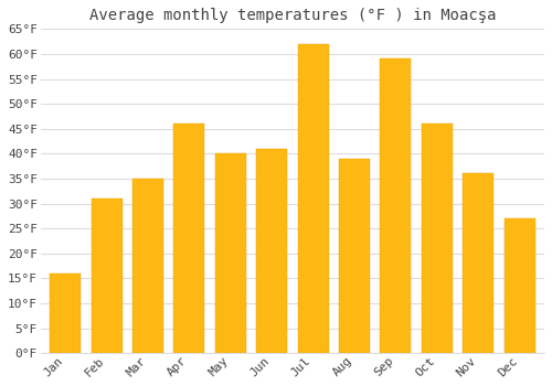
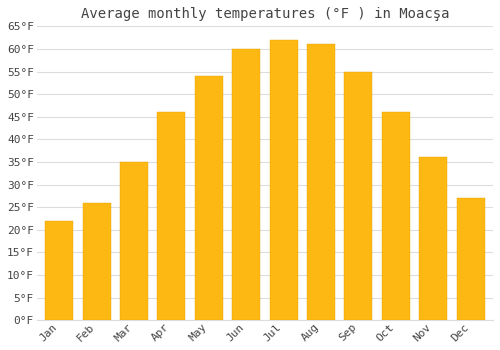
Jan: 16°F -> 22°F
Feb: 31°F -> 26°F
May: 40°F -> 54°F
Jun: 41°F -> 60°F
Aug: 39°F -> 61°F
Sep: 59°F -> 55°F
